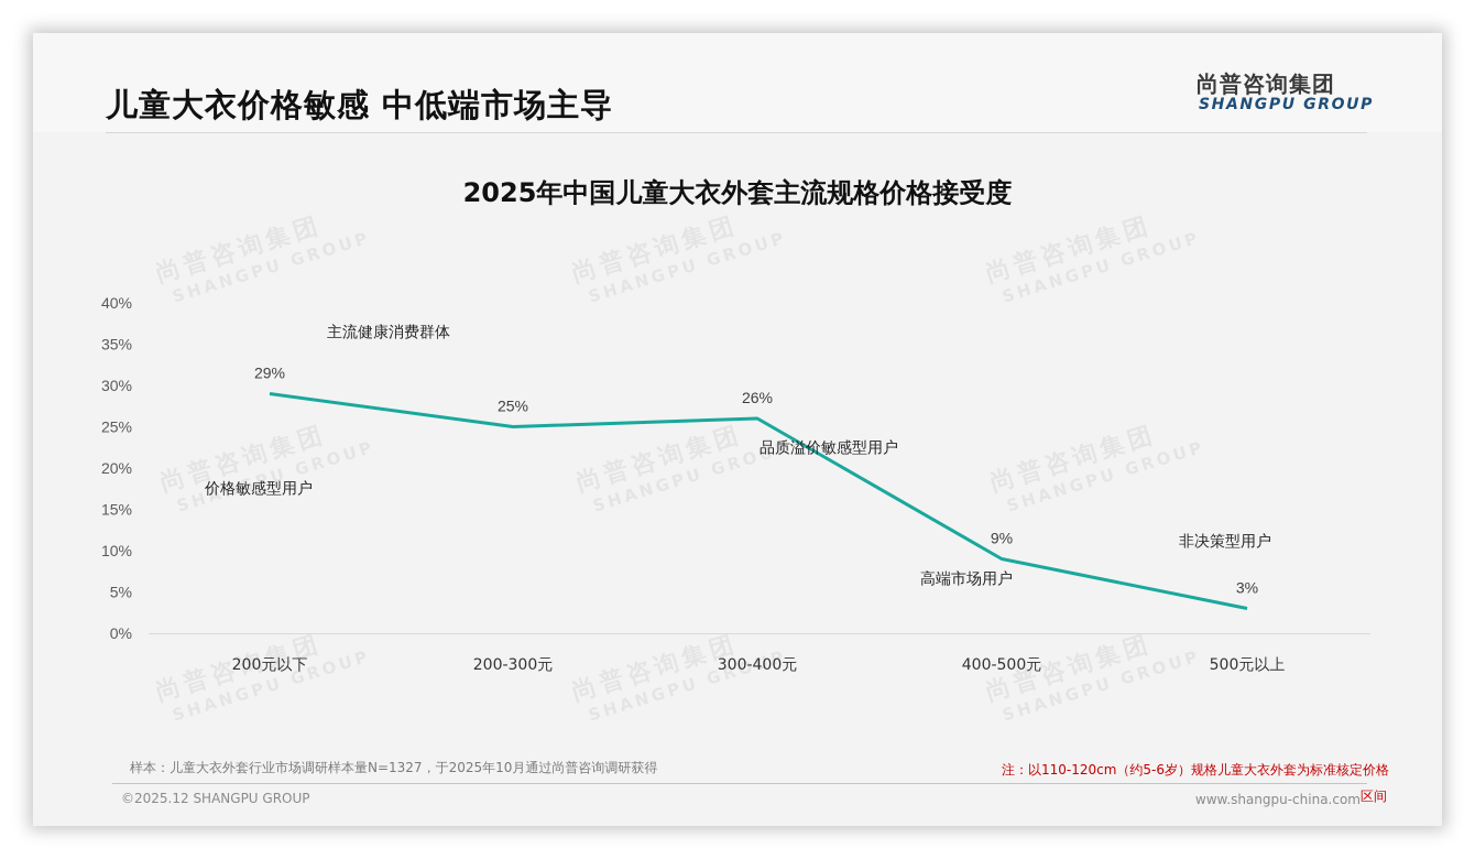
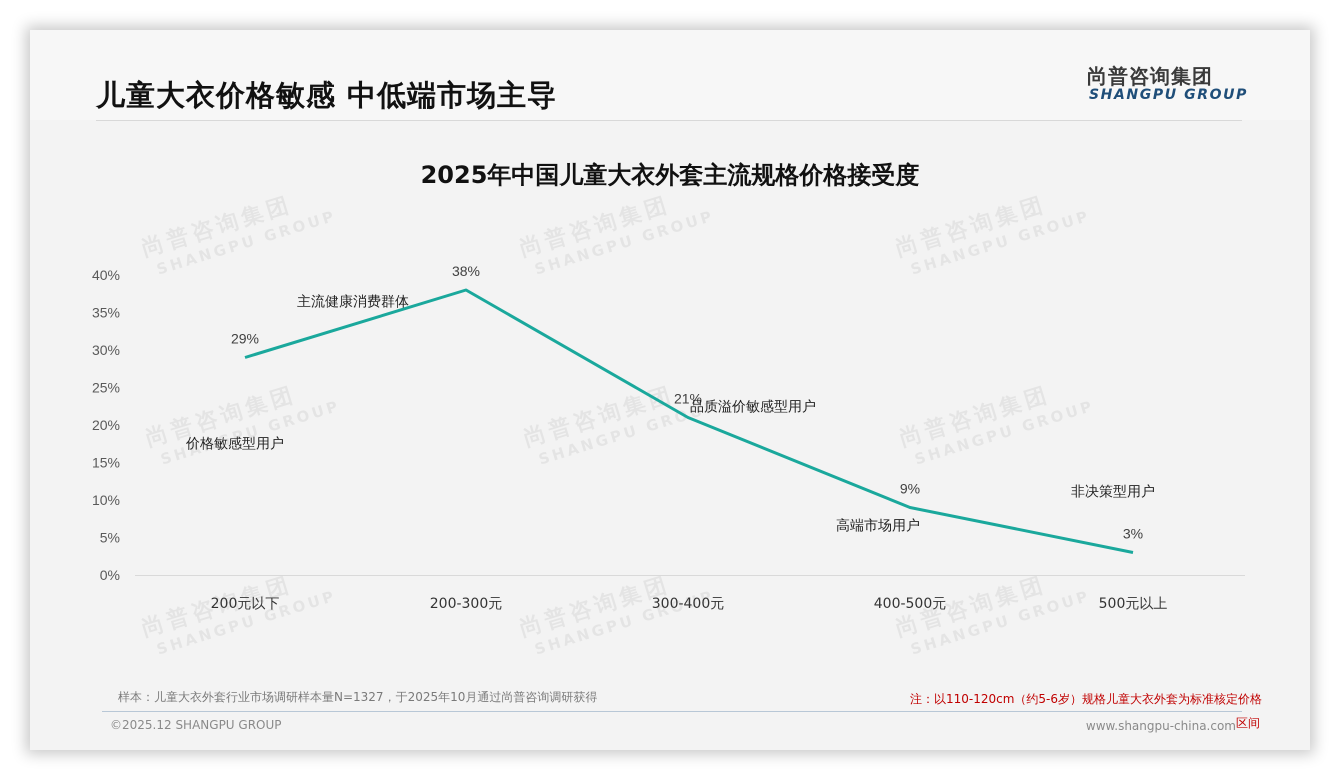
200-300元: 25% -> 38%
300-400元: 26% -> 21%
